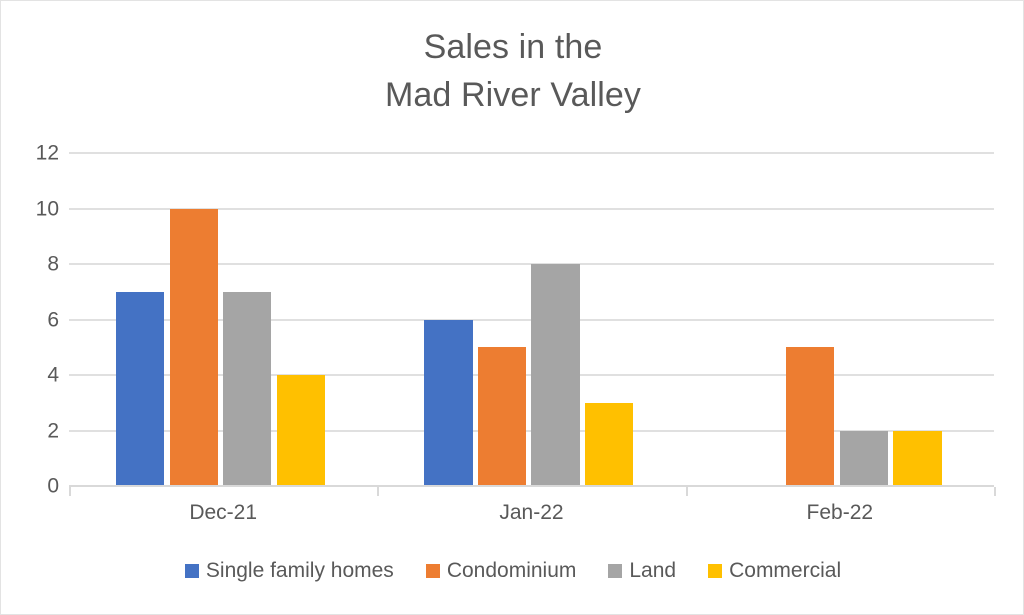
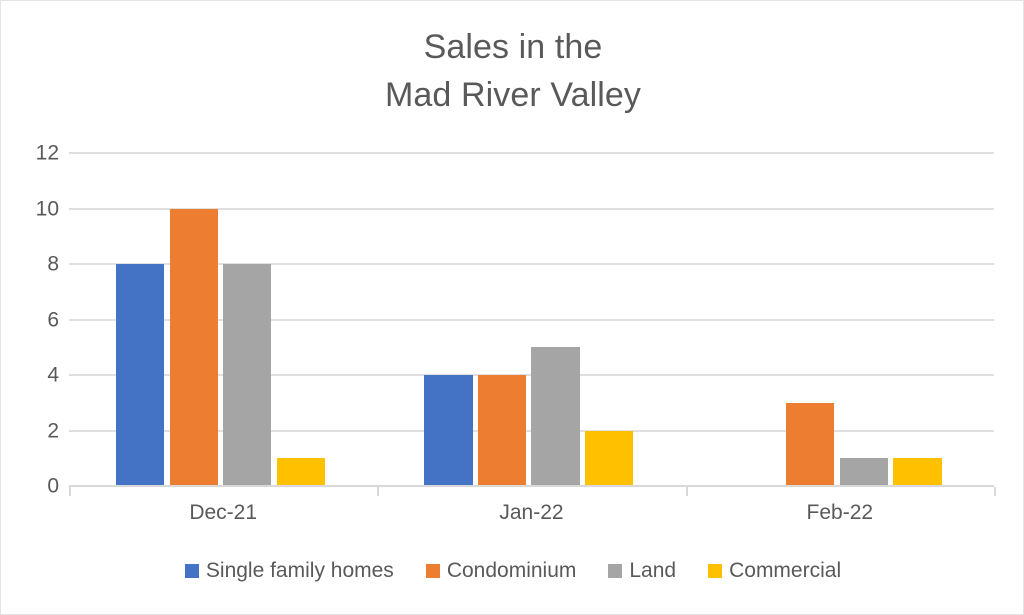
Single family homes/Dec-21: 7 -> 8
Land/Dec-21: 7 -> 8
Commercial/Dec-21: 4 -> 1
Single family homes/Jan-22: 6 -> 4
Condominium/Jan-22: 5 -> 4
Land/Jan-22: 8 -> 5
Commercial/Jan-22: 3 -> 2
Condominium/Feb-22: 5 -> 3
Land/Feb-22: 2 -> 1
Commercial/Feb-22: 2 -> 1
